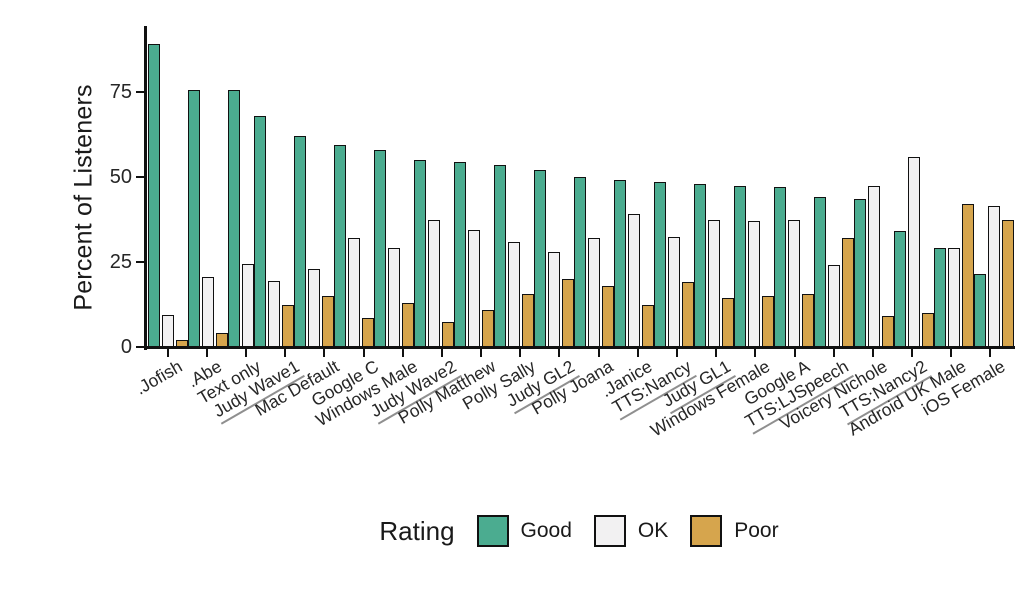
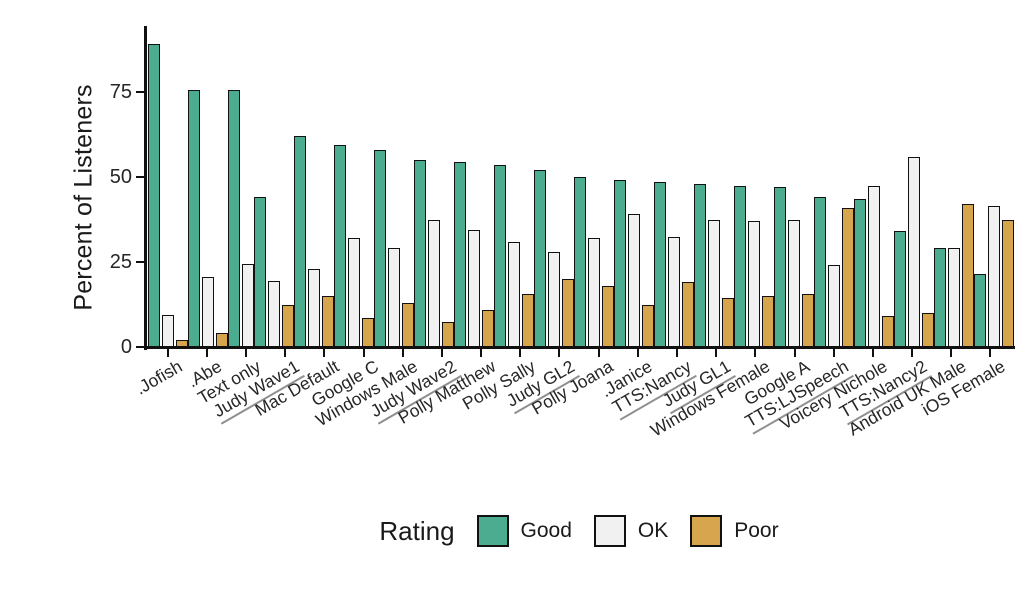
Good/Judy Wave1: 68 -> 44
Poor/TTS:LJSpeech: 32 -> 41
